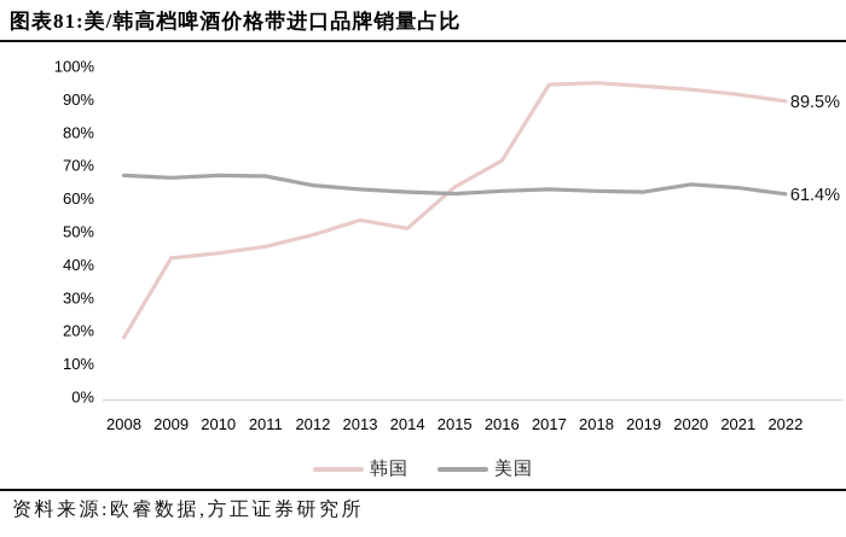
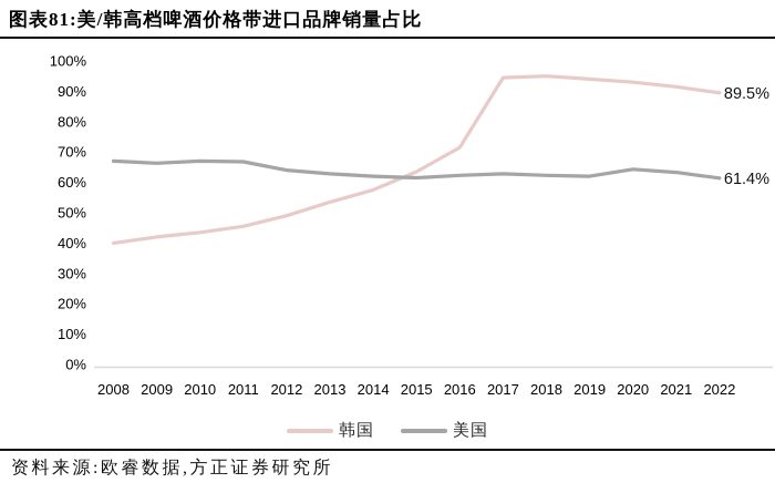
韩国/2008: 18% -> 40%
韩国/2014: 51% -> 58%
